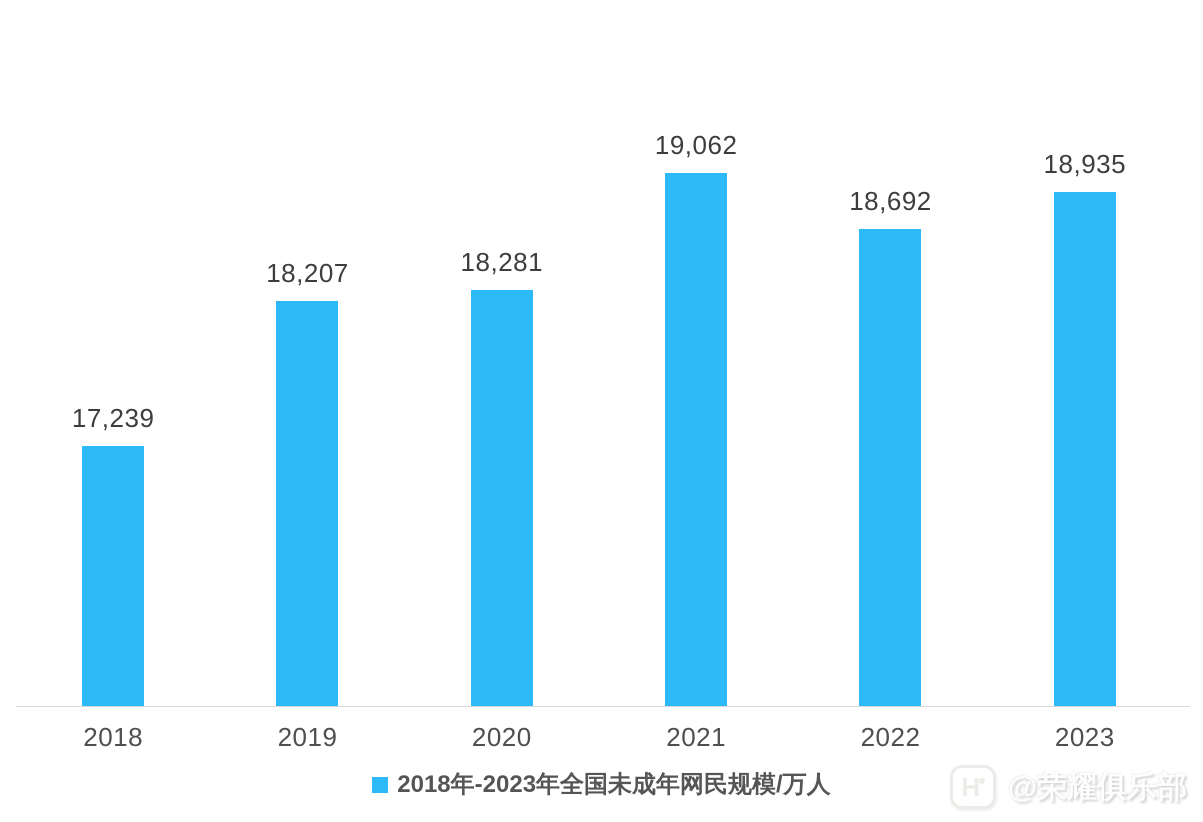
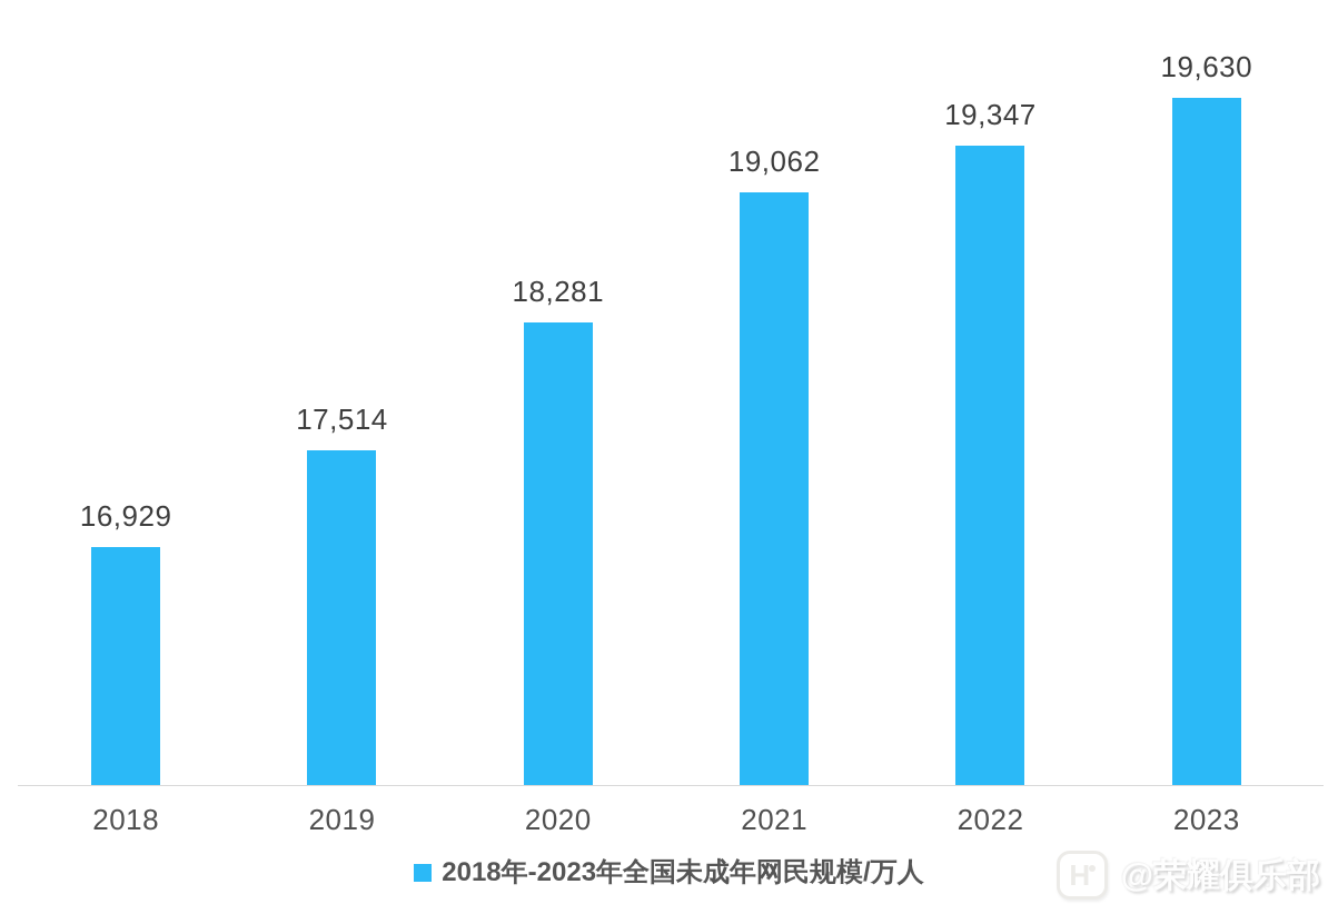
2018: 17,239 -> 16,929
2019: 18,207 -> 17,514
2022: 18,692 -> 19,347
2023: 18,935 -> 19,630
